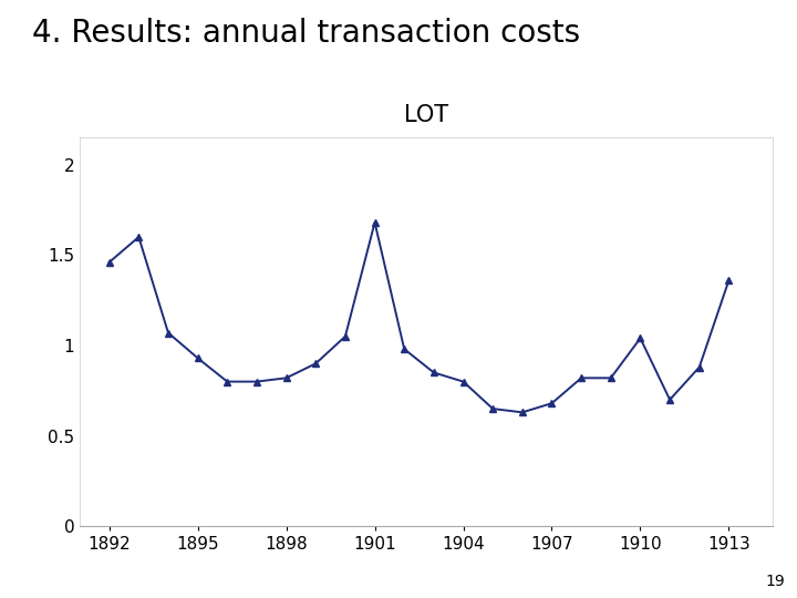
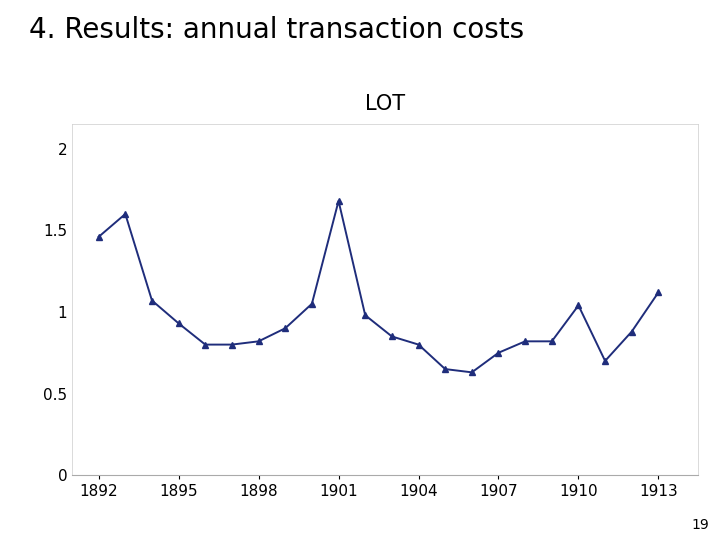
1907: 0.68 -> 0.75
1913: 1.36 -> 1.12
